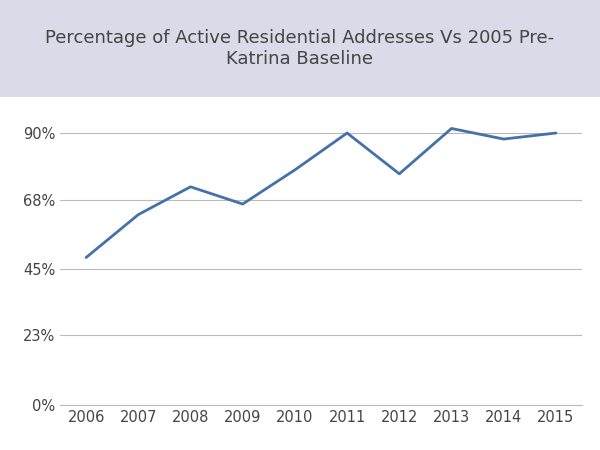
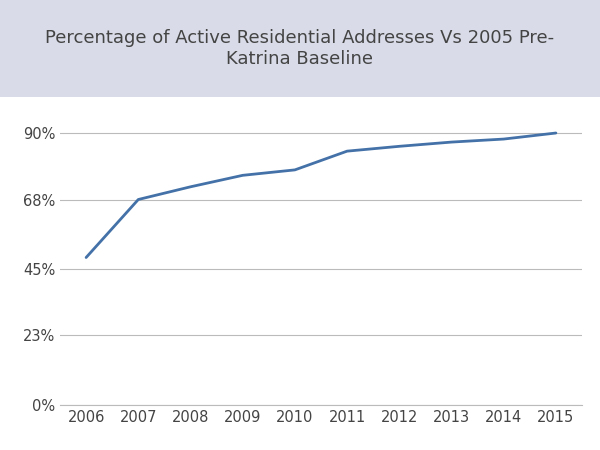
2007: 63.0% -> 68.0%
2009: 66.5% -> 76.0%
2011: 90.0% -> 84.0%
2012: 76.5% -> 85.6%
2013: 91.5% -> 87.0%
